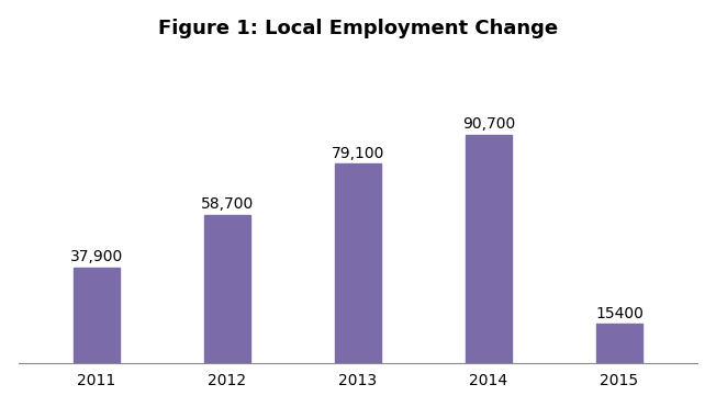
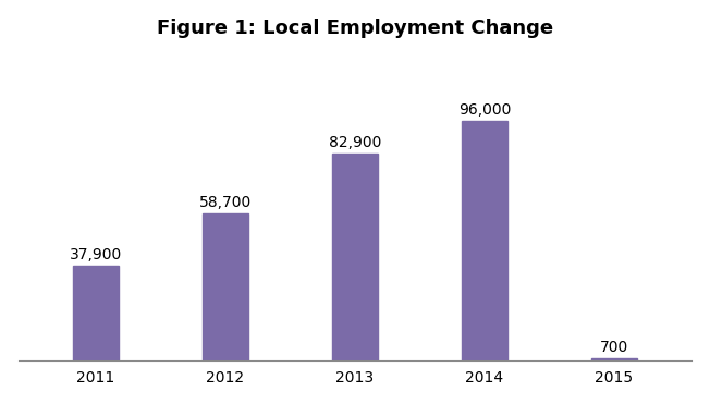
2013: 79,100 -> 82,900
2014: 90,700 -> 96,000
2015: 15400 -> 700
